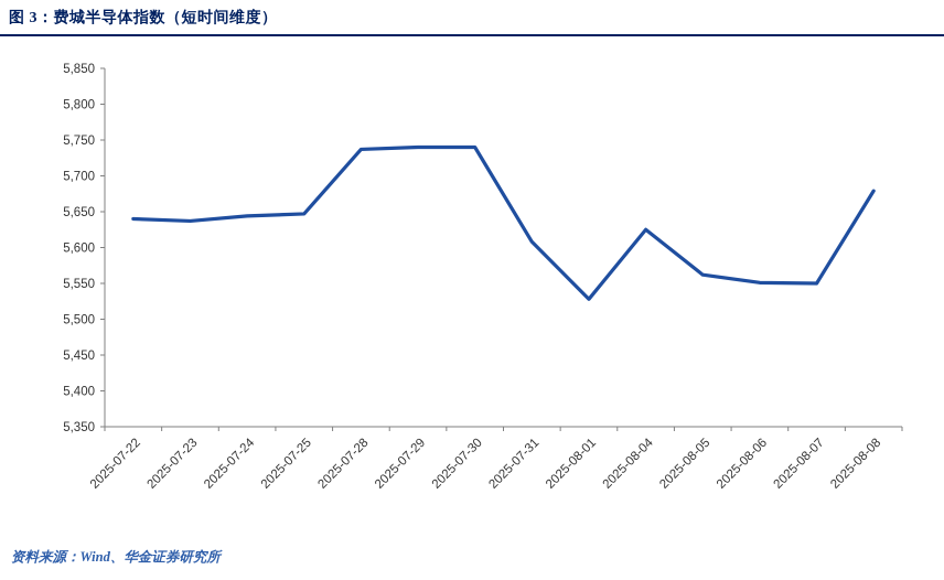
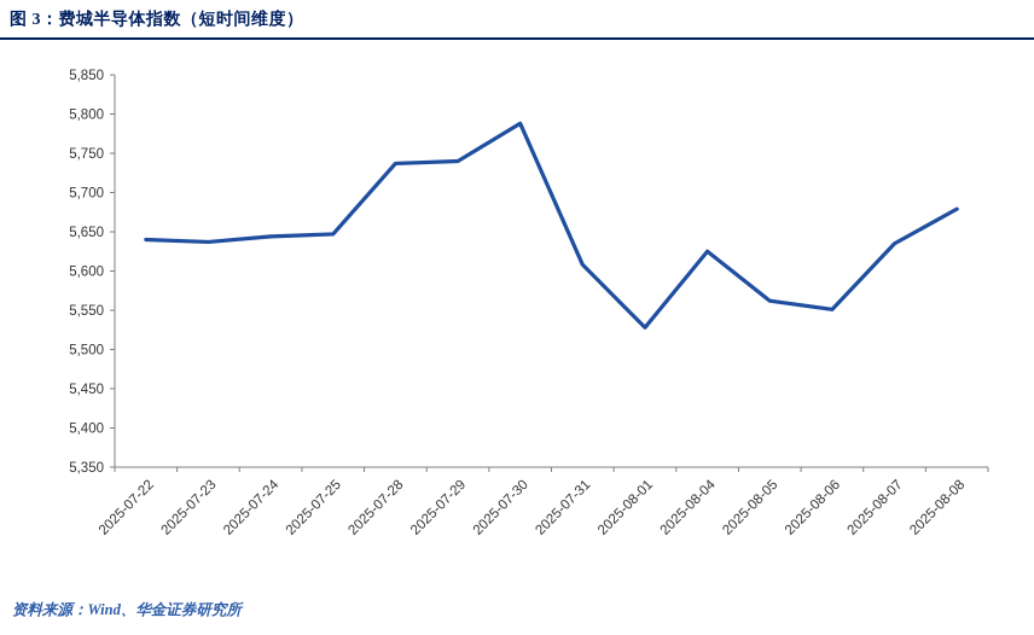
2025-07-30: 5740 -> 5790
2025-08-07: 5550 -> 5640
